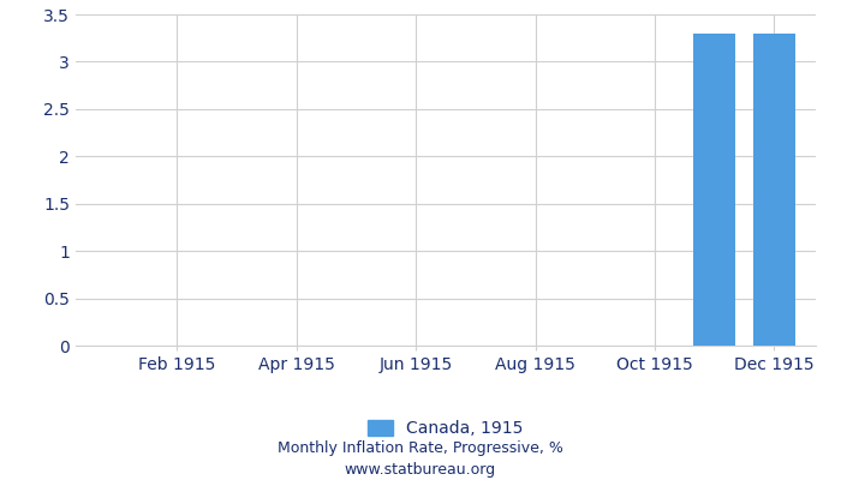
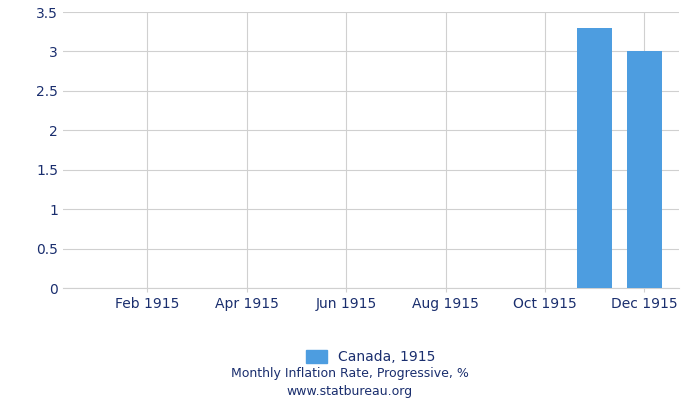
Dec 1915: 3.3 -> 3.0
